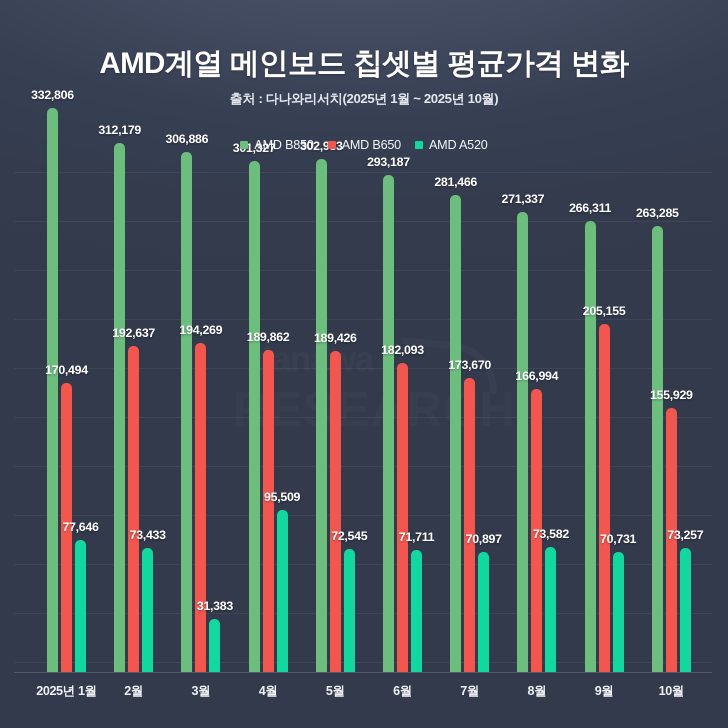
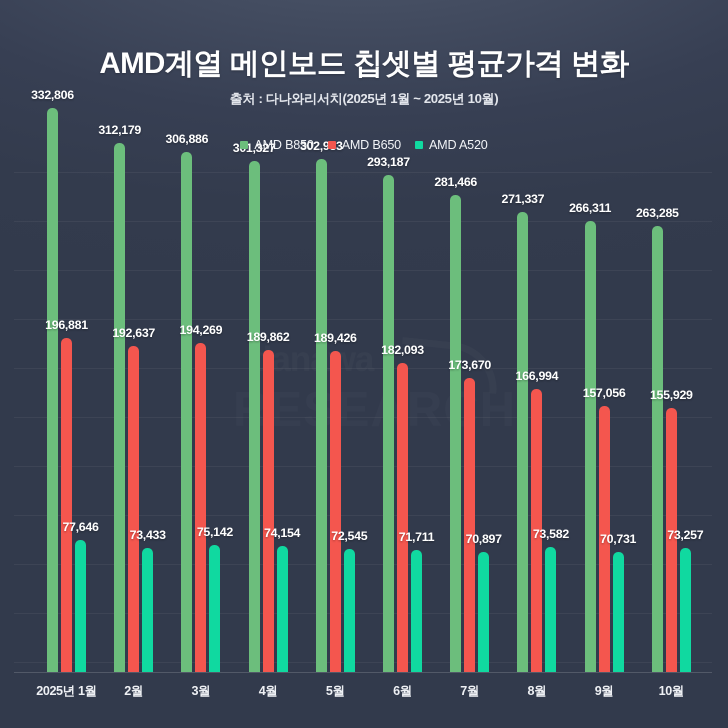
AMD B650/2025년 1월: 170,494 -> 196,881
AMD A520/3월: 31,383 -> 75,142
AMD A520/4월: 95,509 -> 74,154
AMD B650/9월: 205,155 -> 157,056
